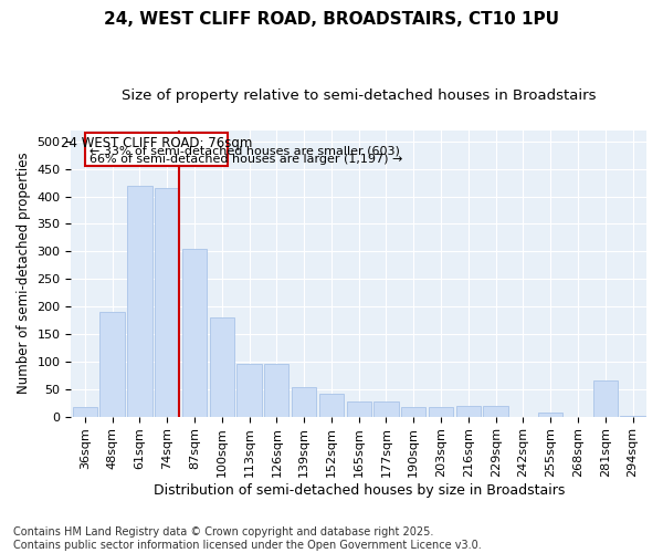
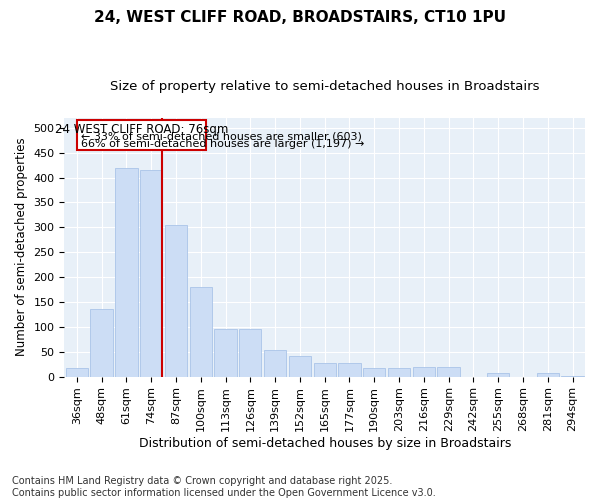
48sqm: 190 -> 135
281sqm: 65 -> 7
